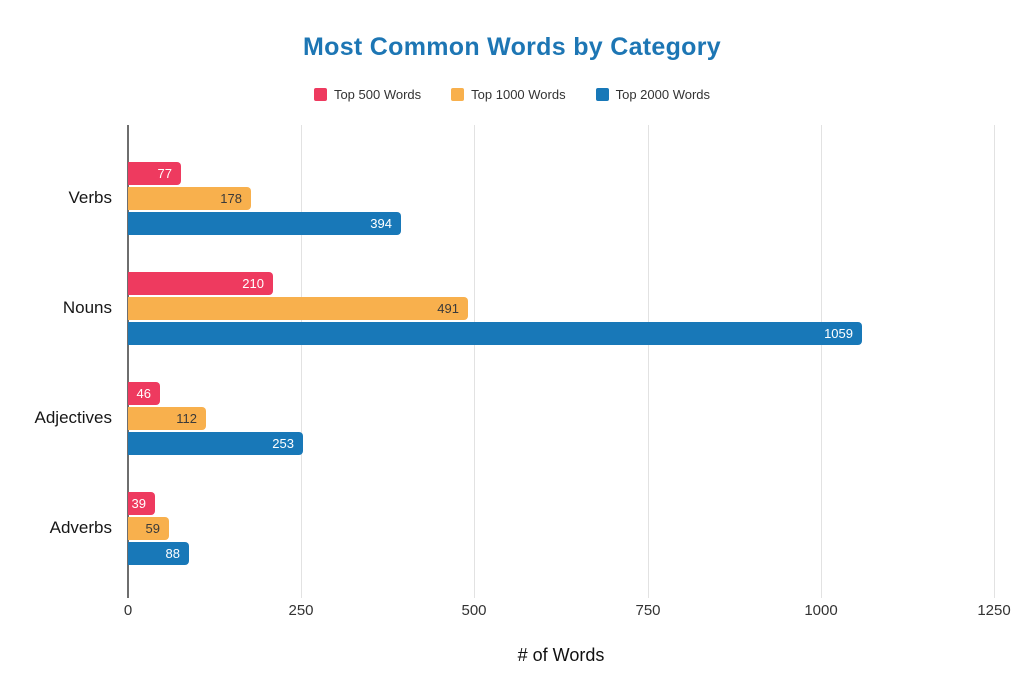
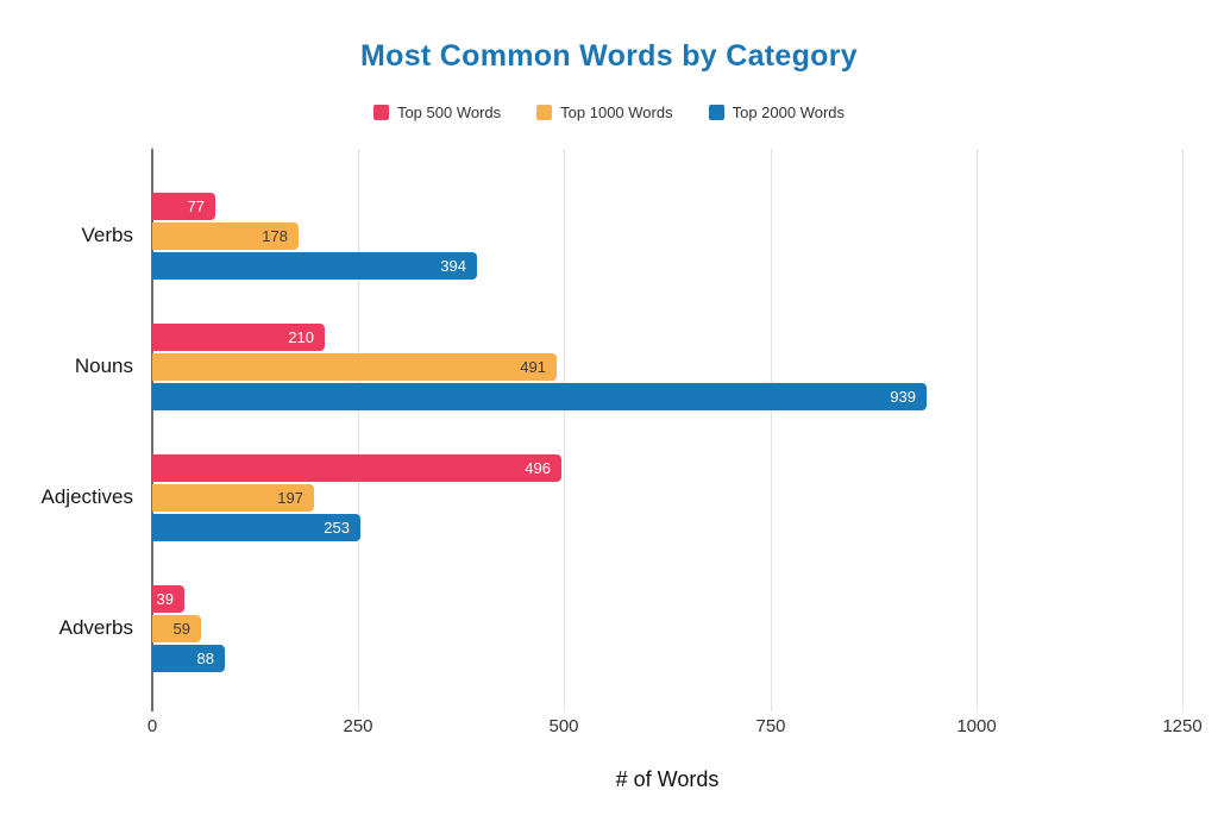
Top 2000 Words/Nouns: 1059 -> 939
Top 500 Words/Adjectives: 46 -> 496
Top 1000 Words/Adjectives: 112 -> 197
